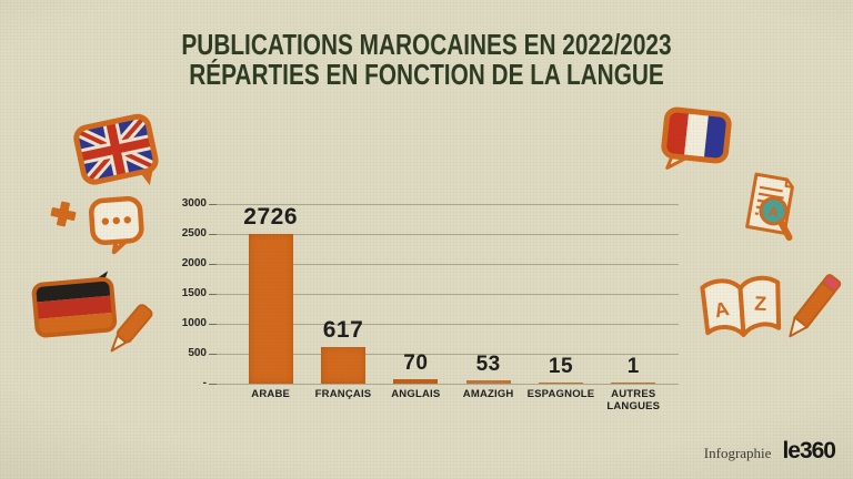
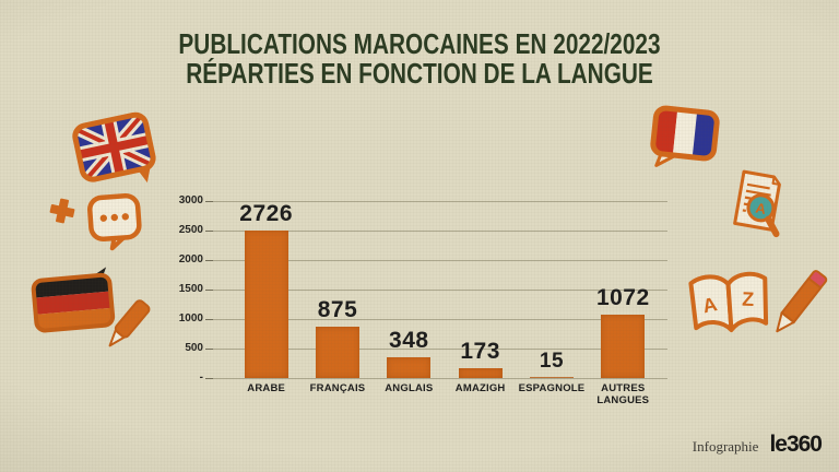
FRANÇAIS: 617 -> 875
ANGLAIS: 70 -> 348
AMAZIGH: 53 -> 173
AUTRES LANGUES: 1 -> 1072
